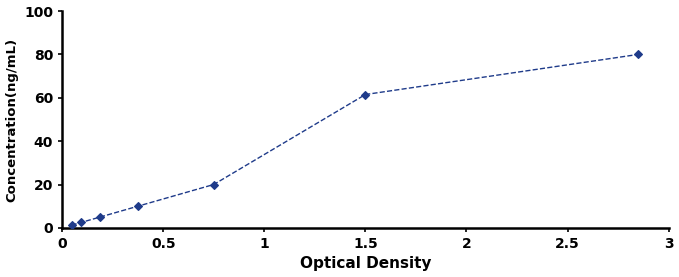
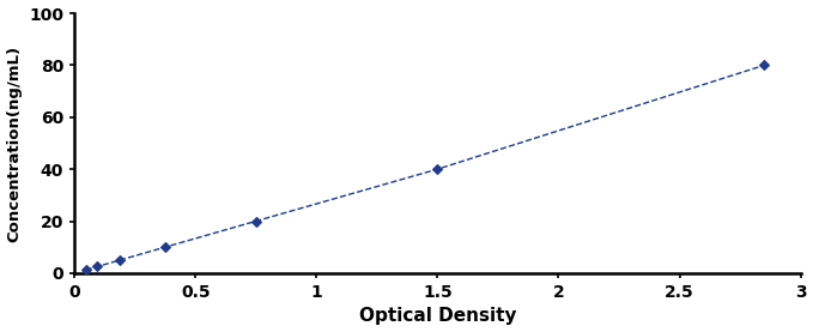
1.5: 61.5 -> 40.0
